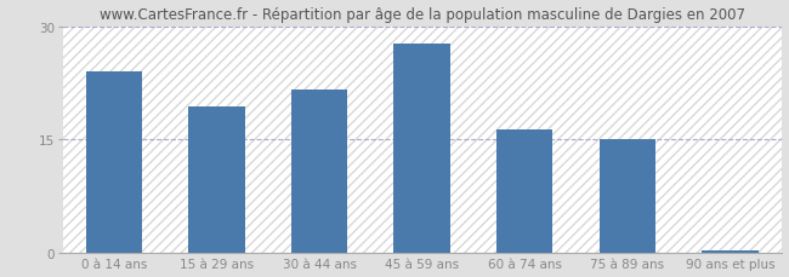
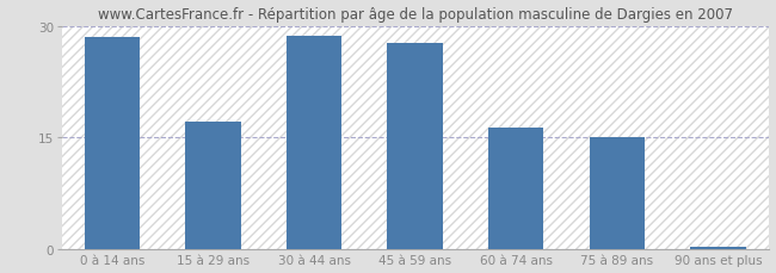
0 à 14 ans: 24.0 -> 28.5
15 à 29 ans: 19.4 -> 17.2
30 à 44 ans: 21.6 -> 28.6
